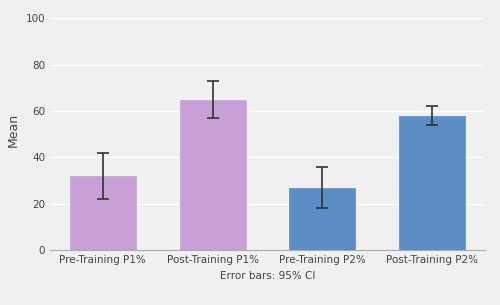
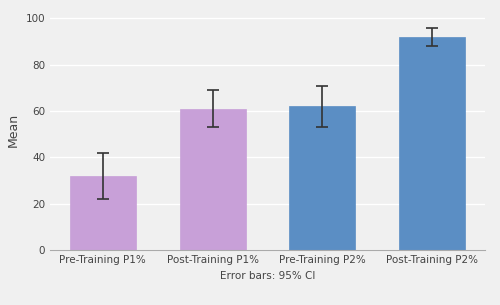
Post-Training P1%: 65 -> 61
Pre-Training P2%: 27 -> 62
Post-Training P2%: 58 -> 92
